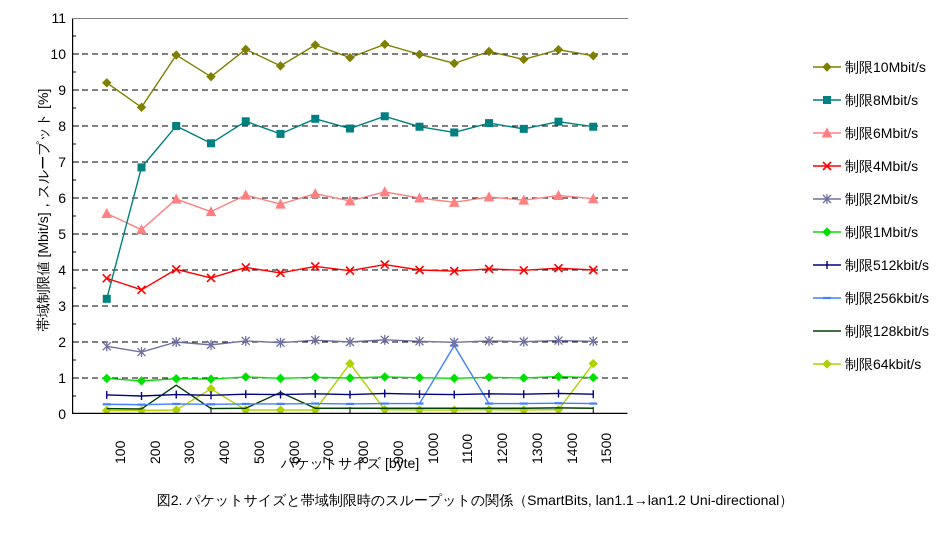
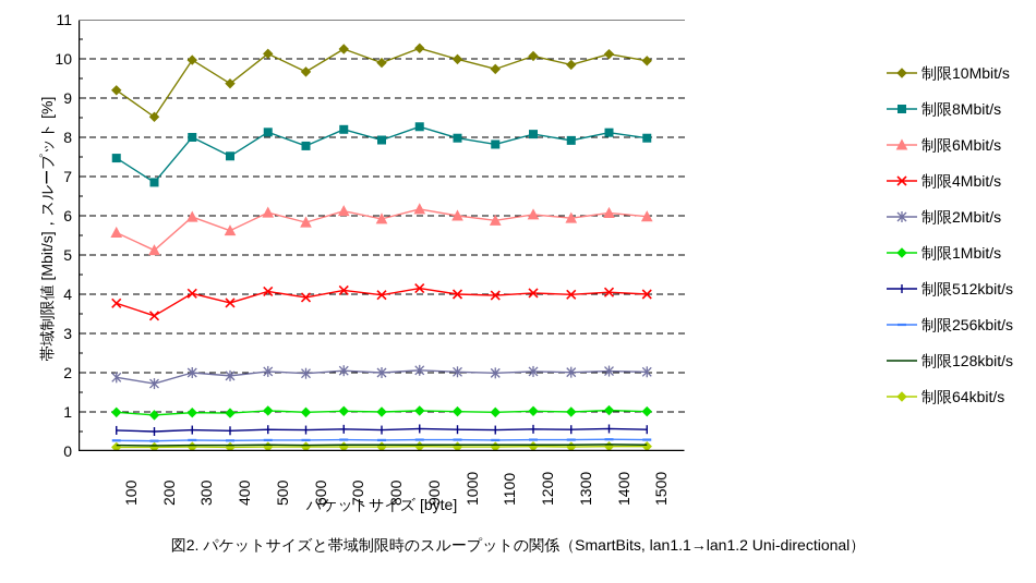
制限8Mbit/s/100: 3.2 -> 7.5
制限128kbit/s/300: 0.8 -> 0.1
制限64kbit/s/400: 0.7 -> 0.1
制限128kbit/s/600: 0.6 -> 0.1
制限64kbit/s/800: 1.4 -> 0.1
制限256kbit/s/1100: 1.9 -> 0.3
制限64kbit/s/1500: 1.4 -> 0.1
